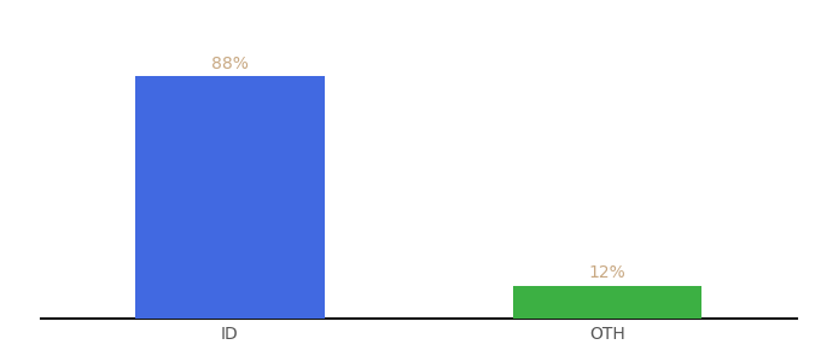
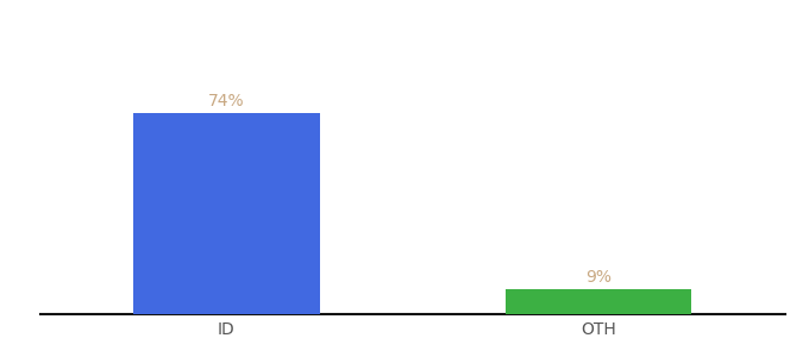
ID: 88% -> 74%
OTH: 12% -> 9%
